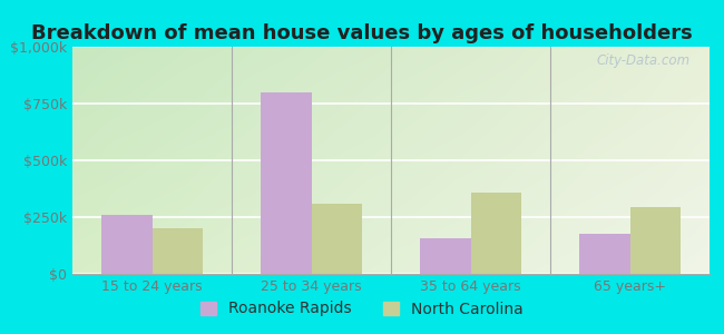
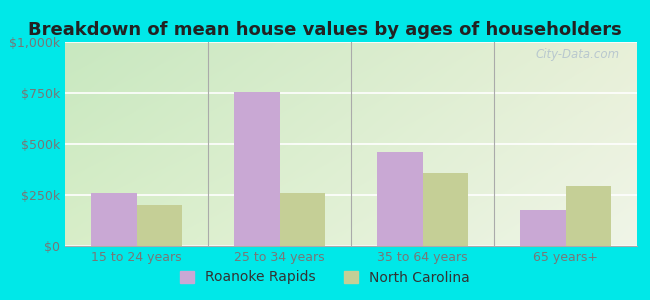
Roanoke Rapids/25 to 34 years: $800k -> $755k
North Carolina/25 to 34 years: $310k -> $260k
Roanoke Rapids/35 to 64 years: $155k -> $460k
